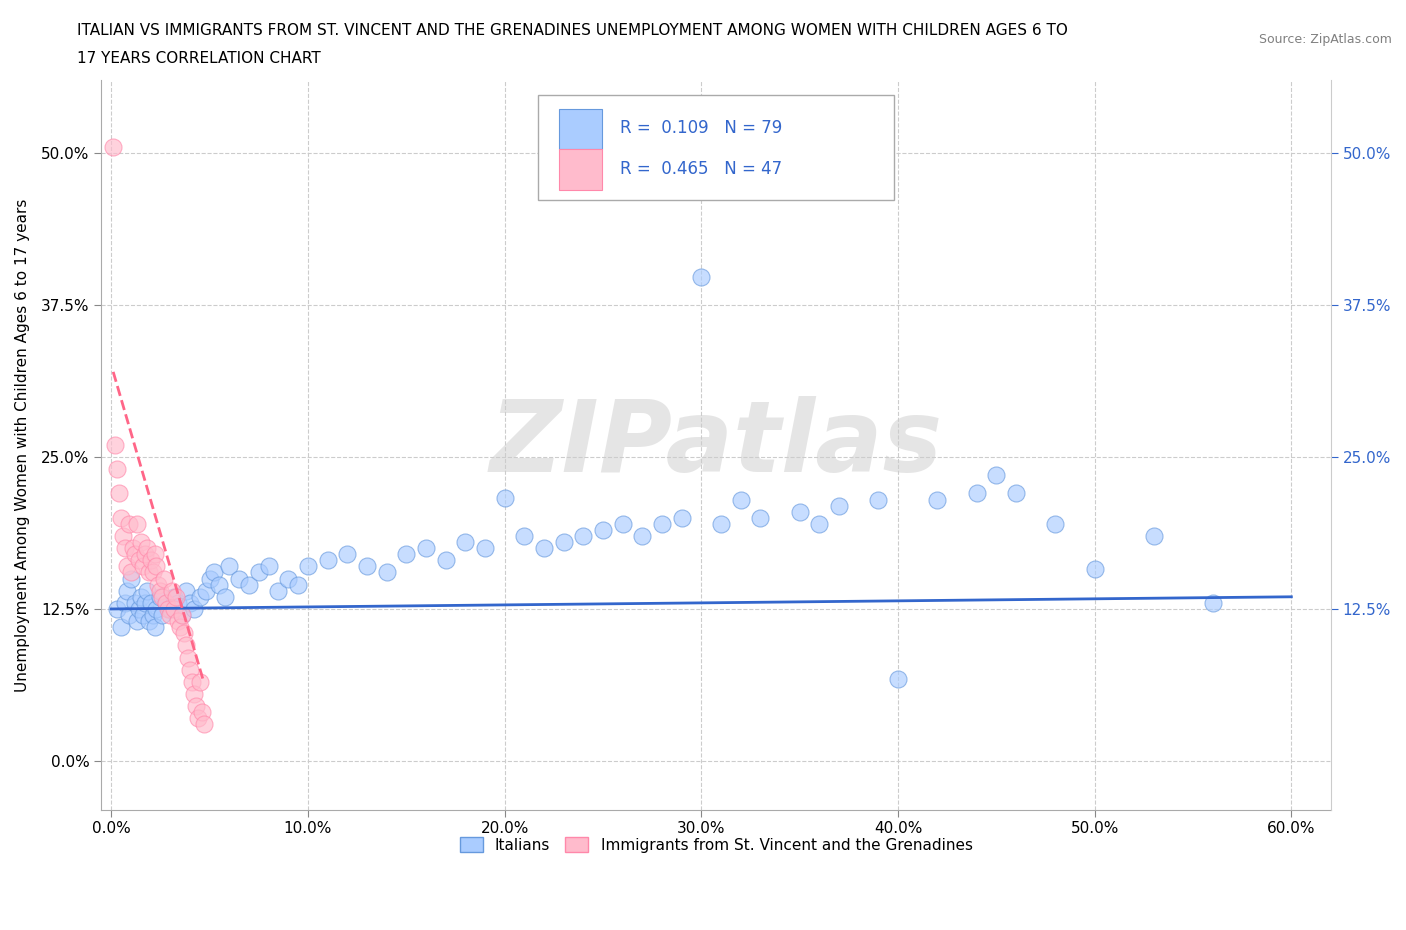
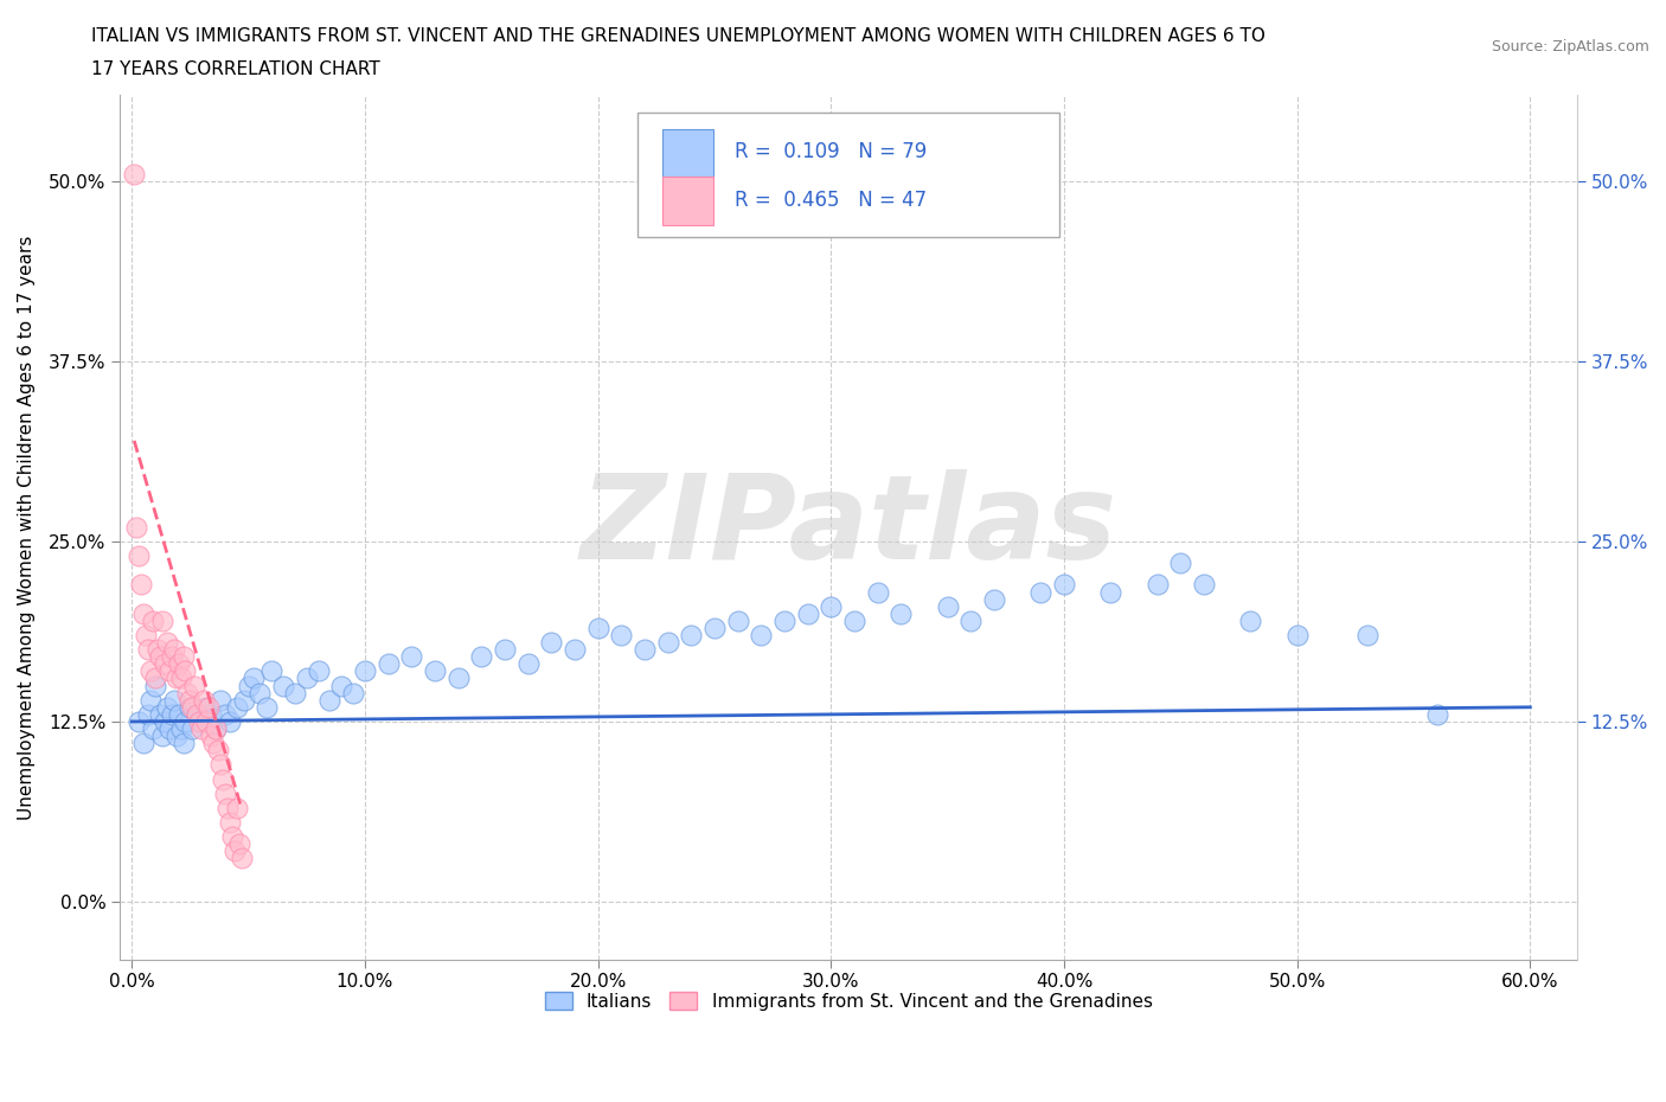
Italians/20.0%: 21.6% -> 19.0%
Italians/30.0%: 39.8% -> 20.5%
Italians/40.0%: 6.7% -> 22.0%
Italians/50.0%: 15.8% -> 18.5%
